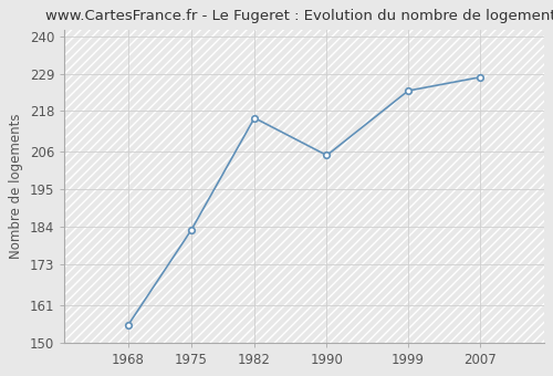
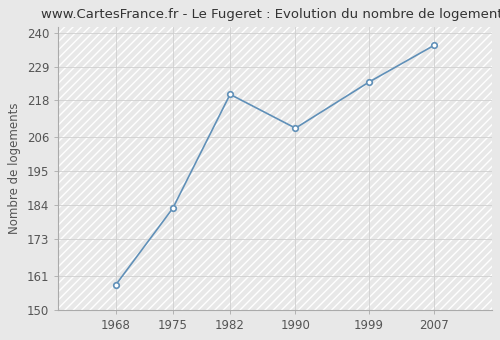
1968: 155 -> 158
1982: 216 -> 220
1990: 205 -> 209
2007: 228 -> 236
